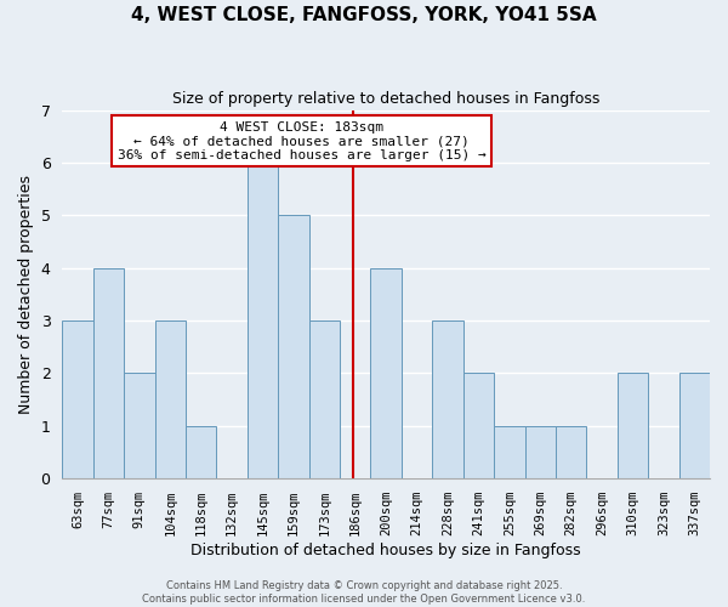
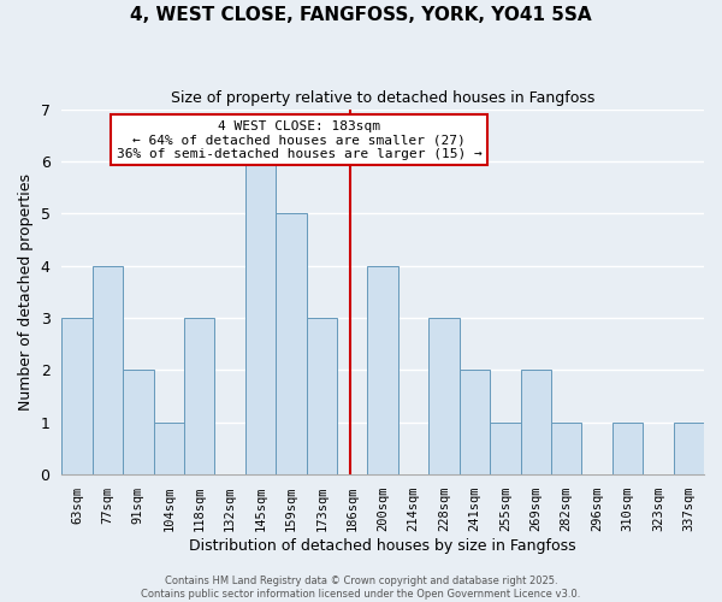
104sqm: 3 -> 1
118sqm: 1 -> 3
269sqm: 1 -> 2
310sqm: 2 -> 1
337sqm: 2 -> 1
